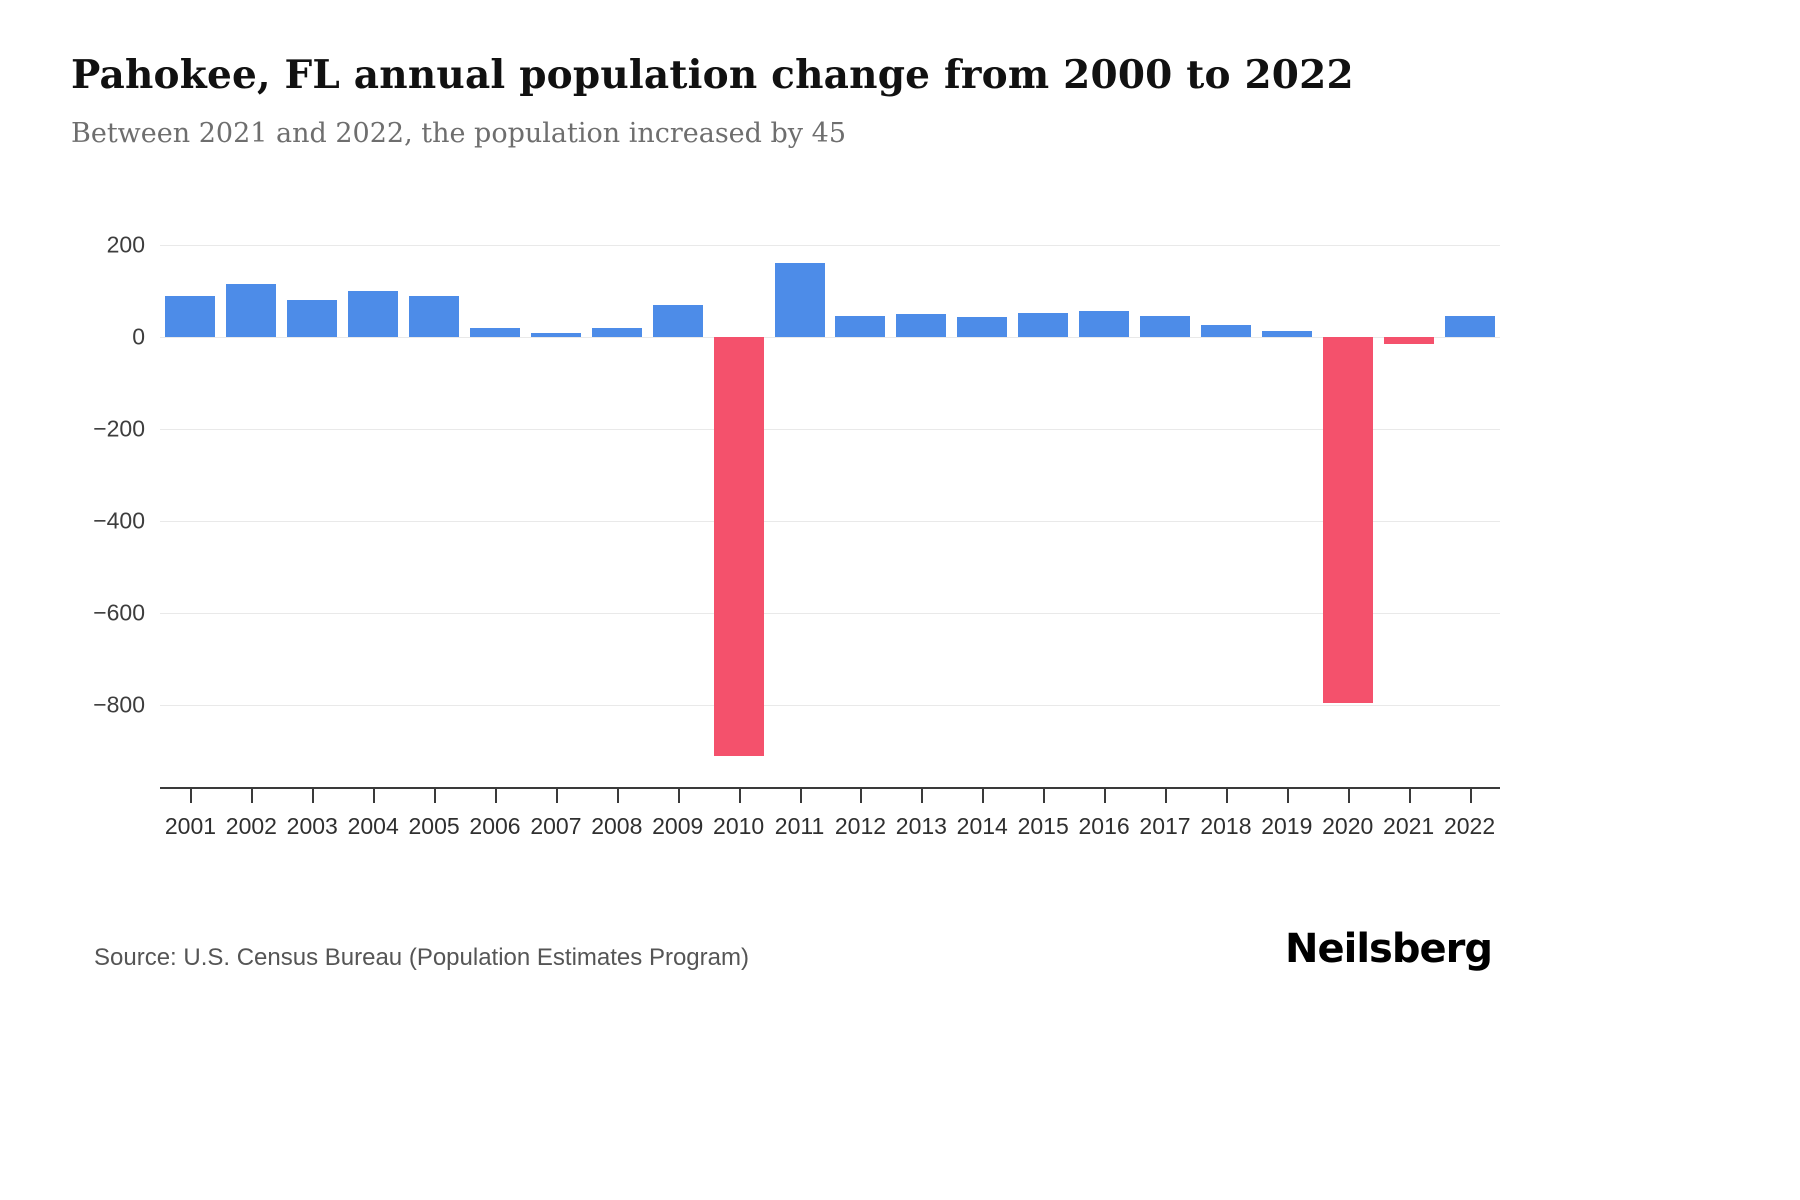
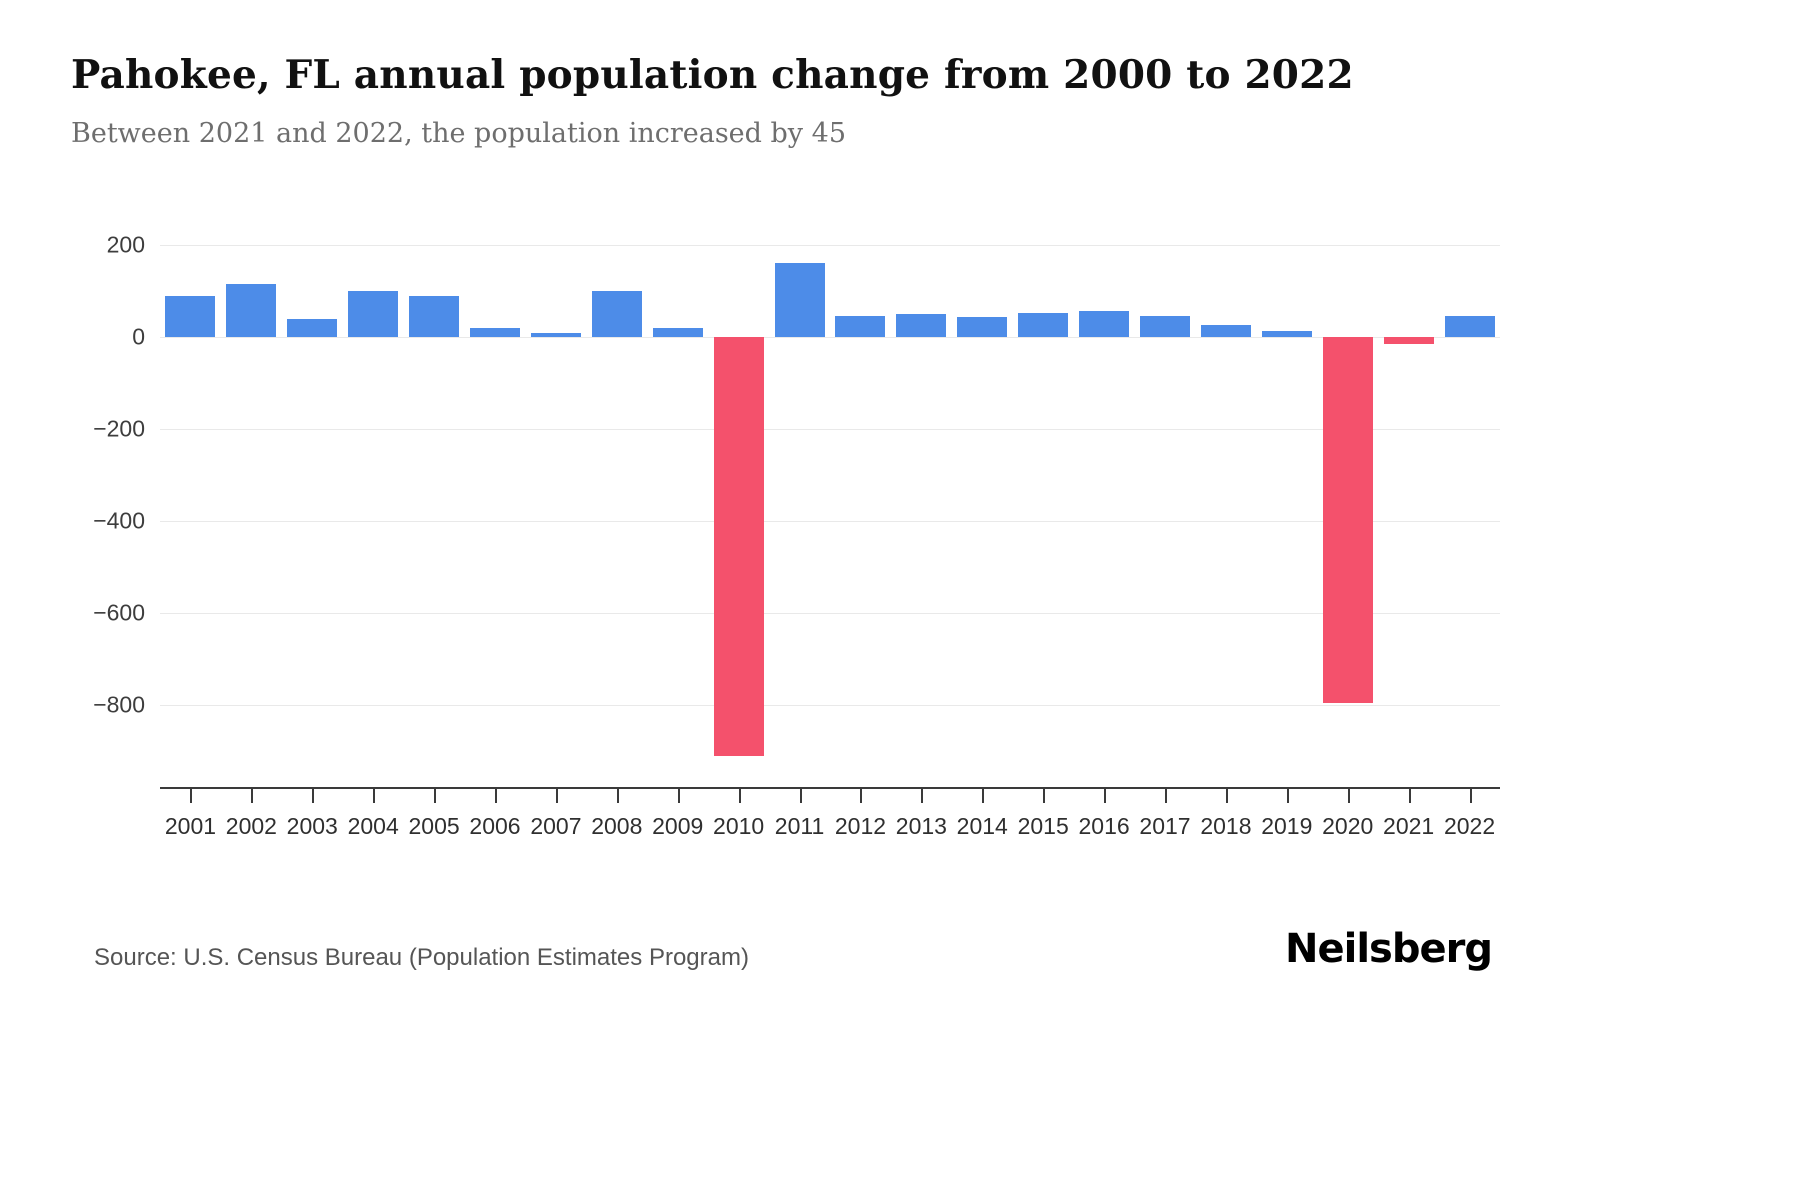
2003: 80 -> 40
2008: 20 -> 100
2009: 70 -> 20
